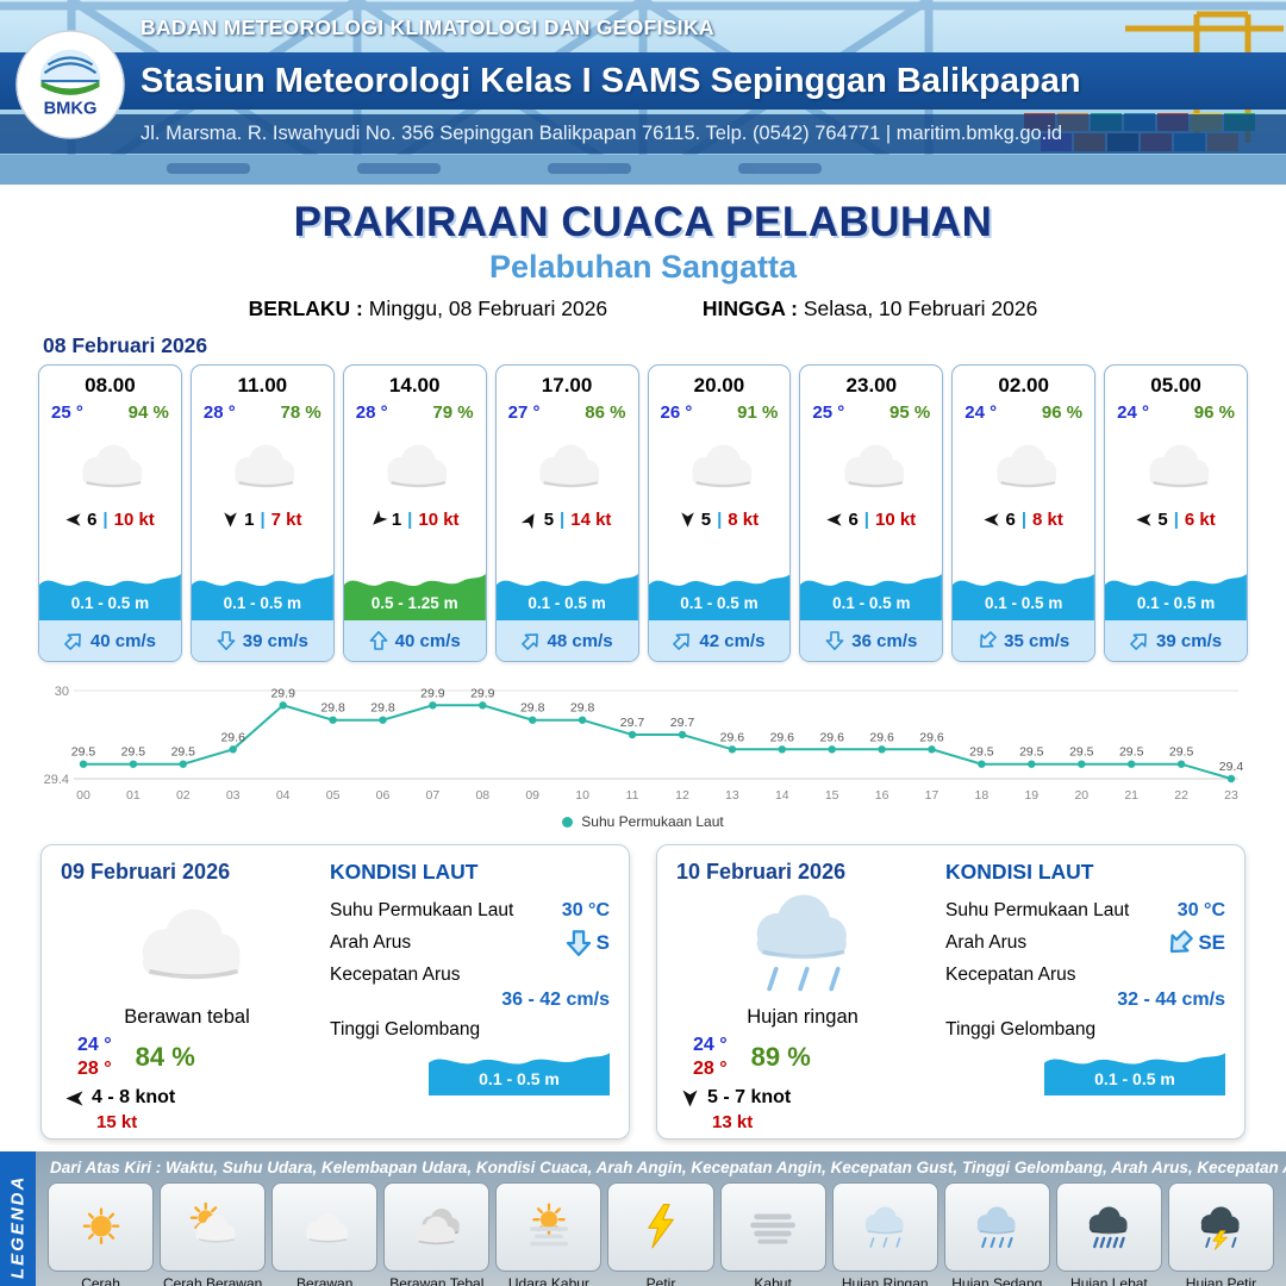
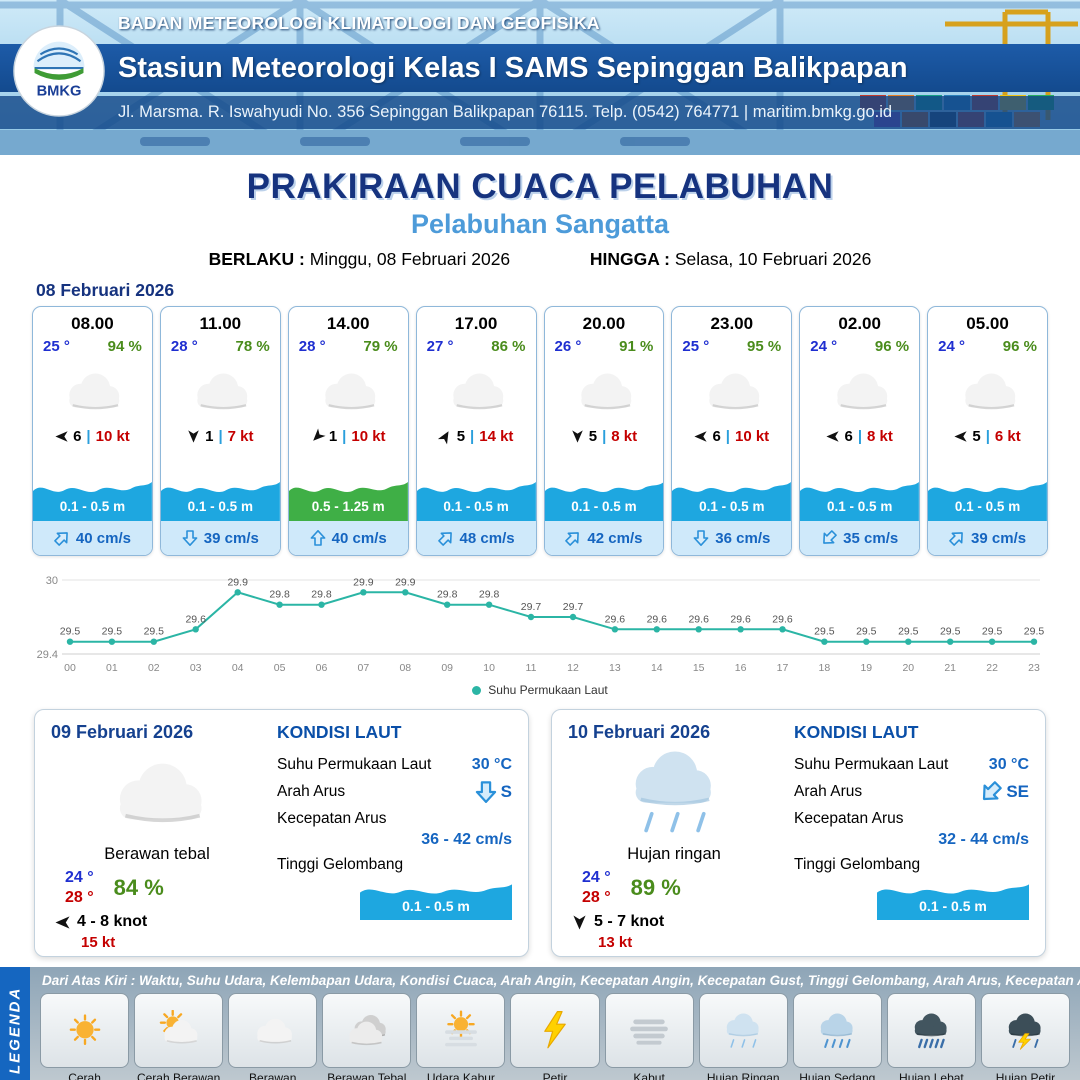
23: 29.4 -> 29.5
